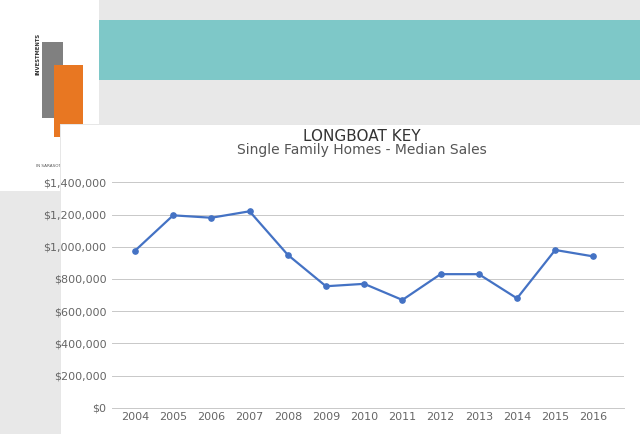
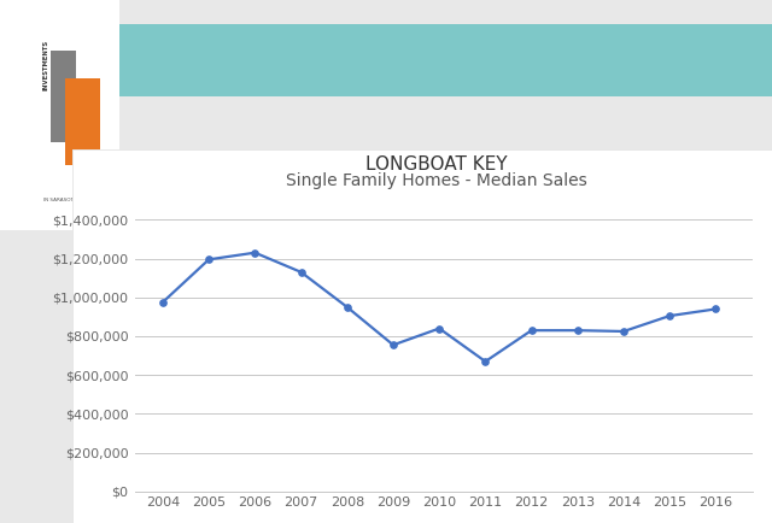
2006: $1,180,000 -> $1,230,000
2007: $1,220,000 -> $1,130,000
2010: $770,000 -> $840,000
2014: $680,000 -> $820,000
2015: $980,000 -> $900,000
